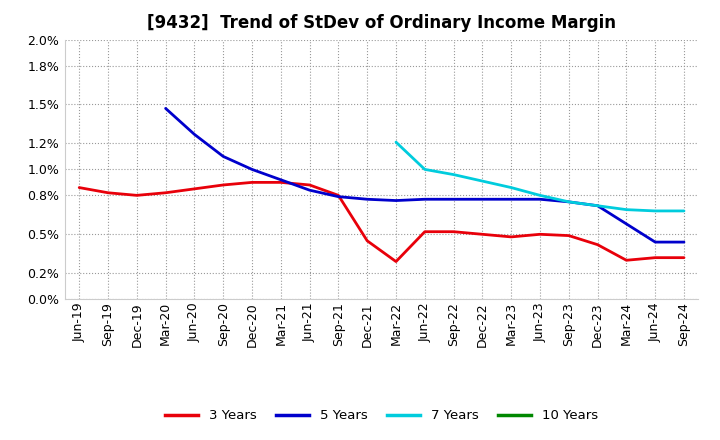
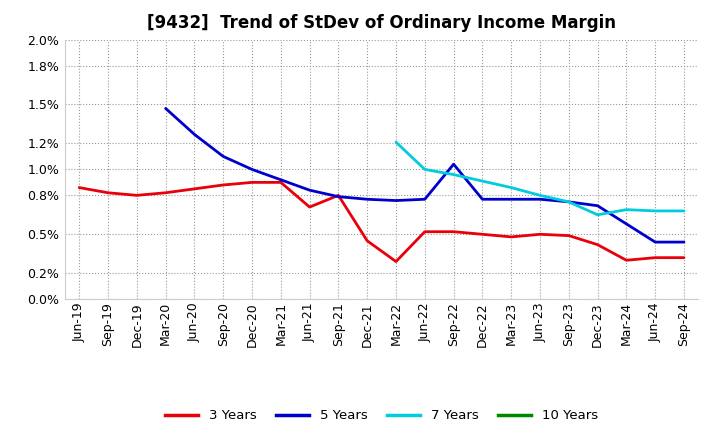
3 Years/Jun-21: 0.88% -> 0.71%
5 Years/Sep-22: 0.77% -> 1.04%
7 Years/Dec-23: 0.72% -> 0.65%
